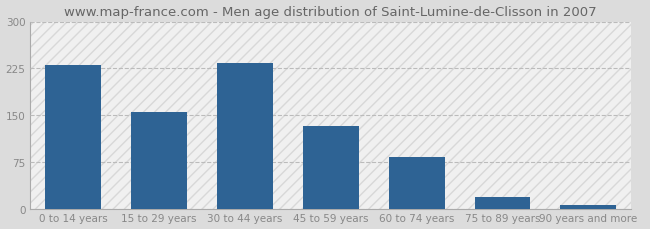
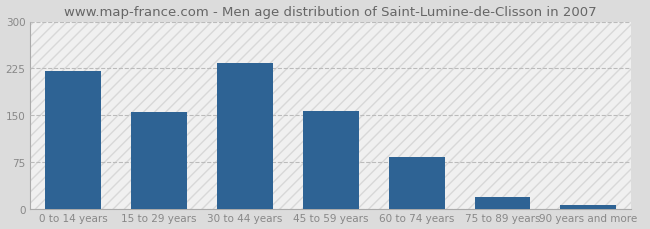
0 to 14 years: 230 -> 220
45 to 59 years: 132 -> 157
